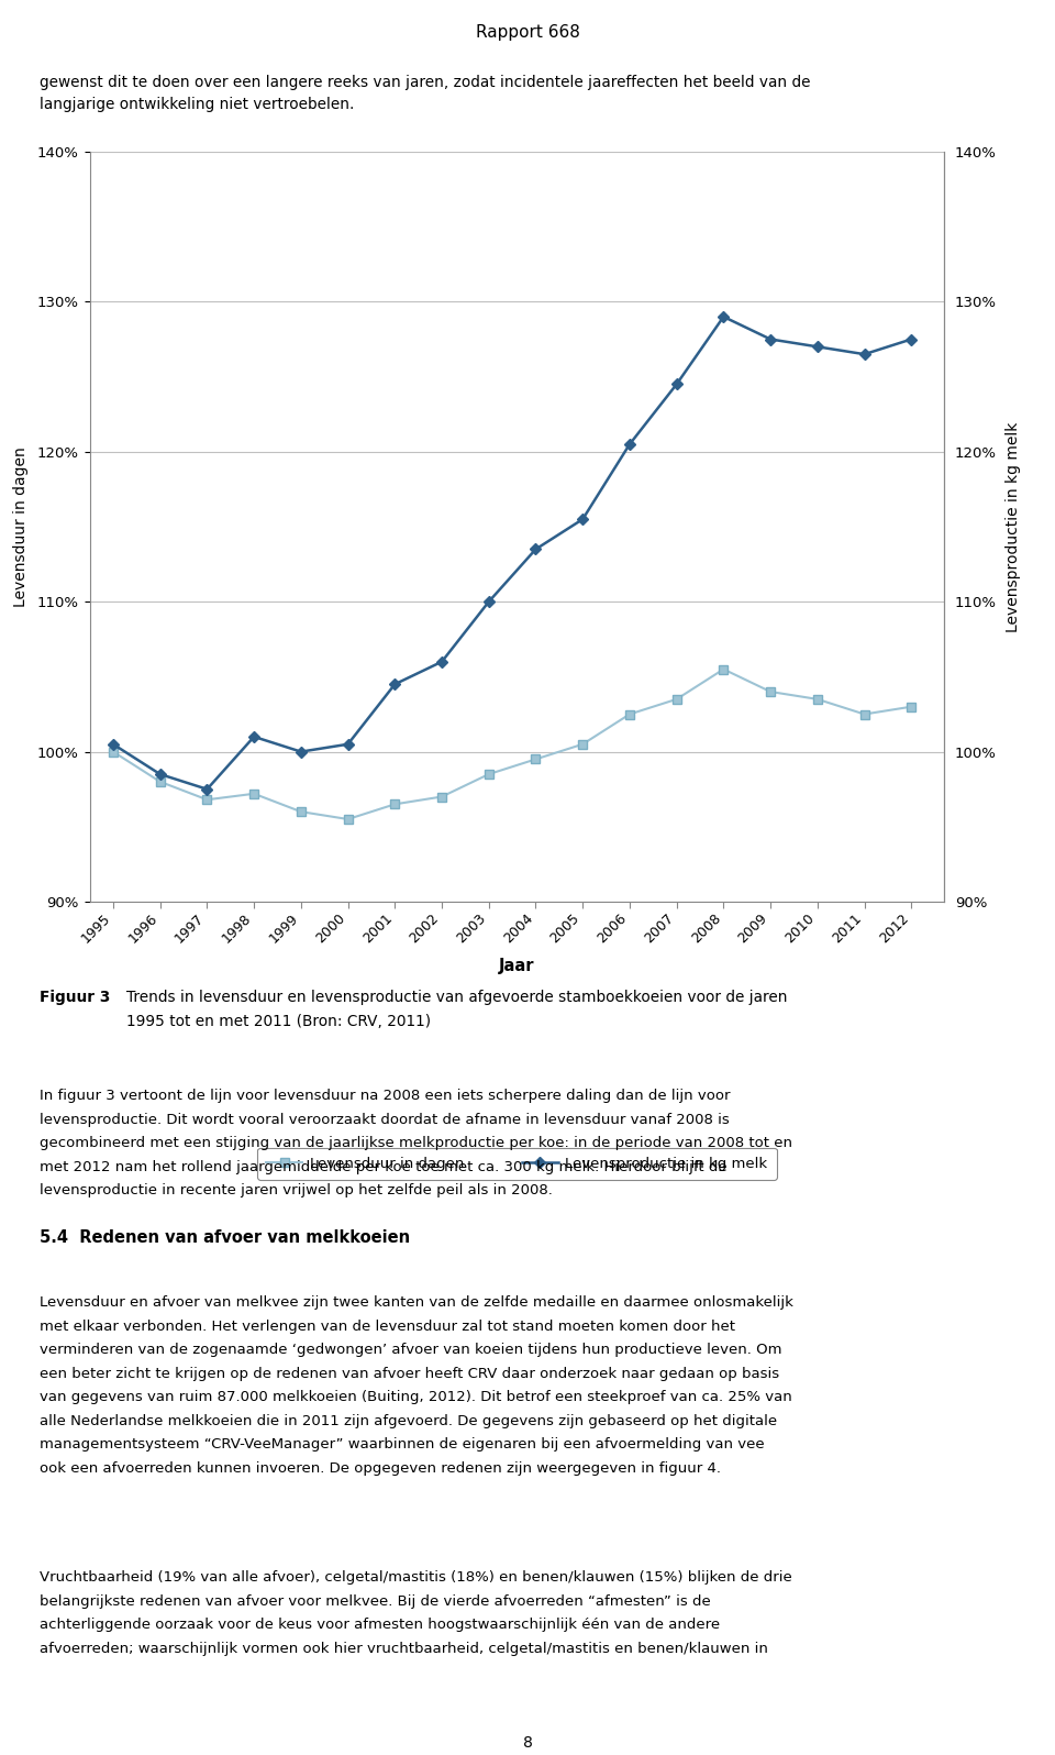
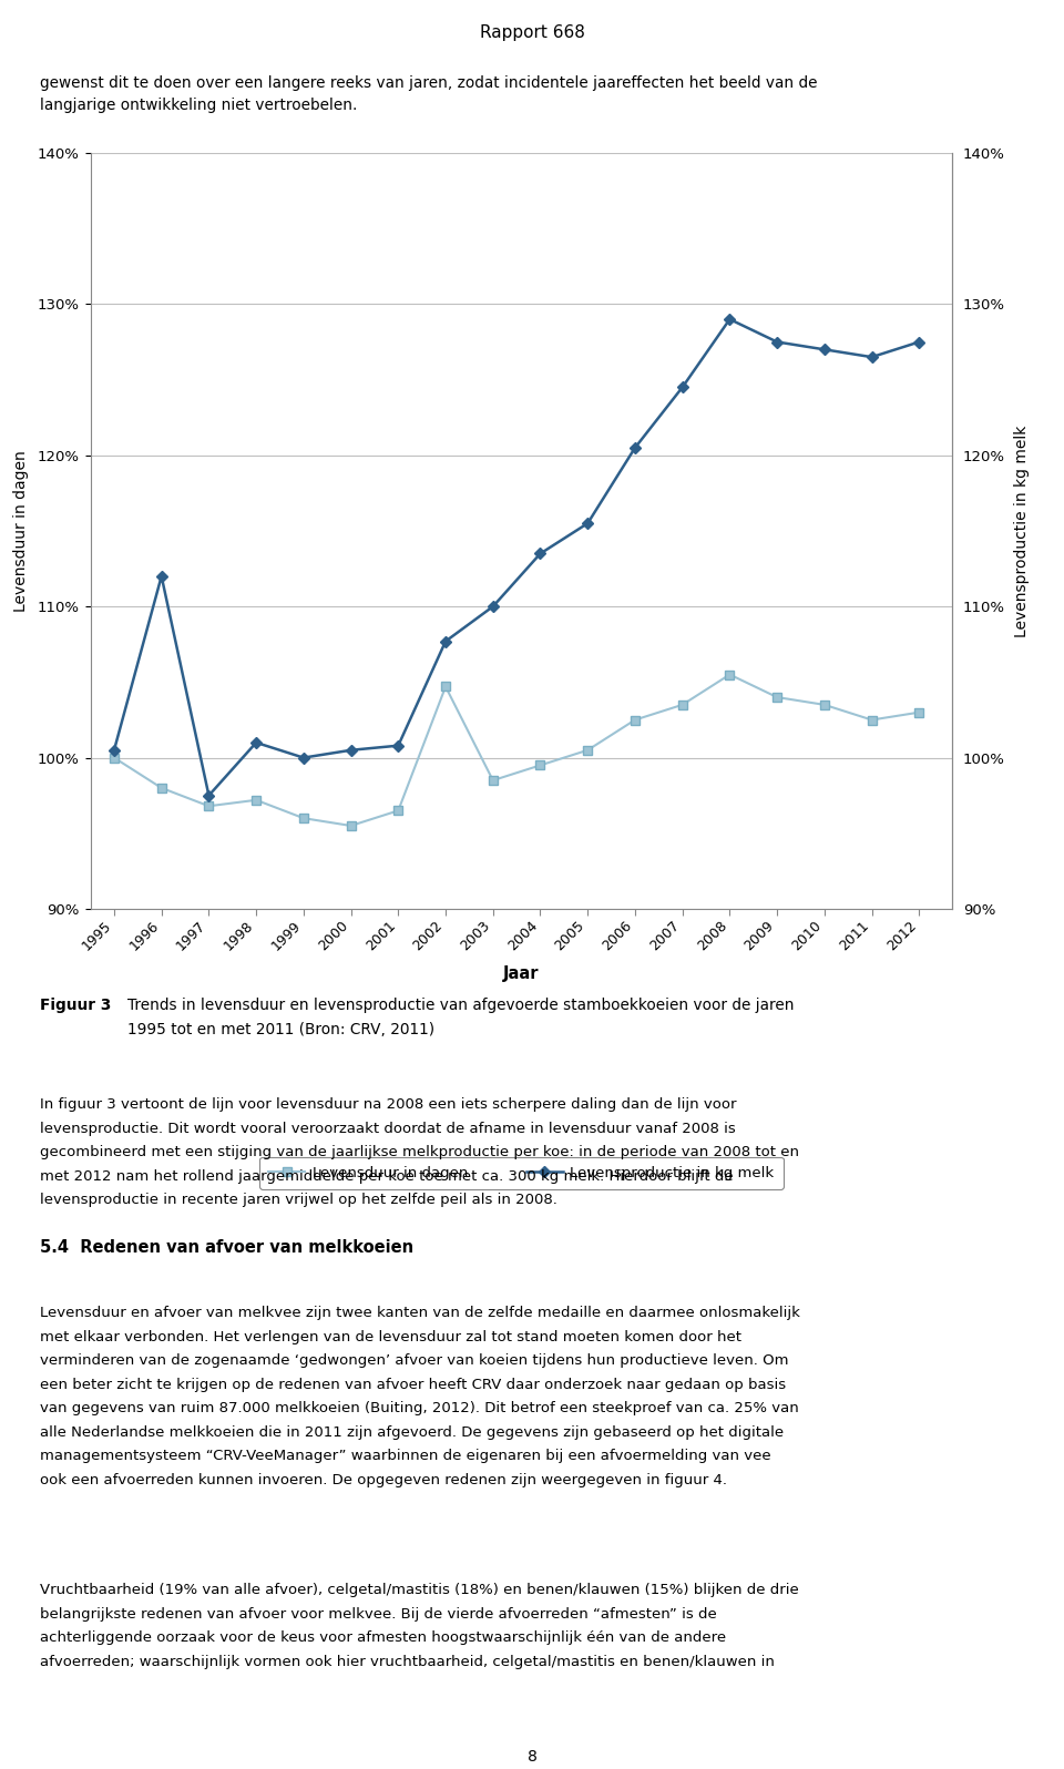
Levensproductie in kg melk/1996: 98.5% -> 112.0%
Levensproductie in kg melk/2001: 104.5% -> 100.8%
Levensduur in dagen/2002: 97.0% -> 104.7%
Levensproductie in kg melk/2002: 106.0% -> 107.7%
